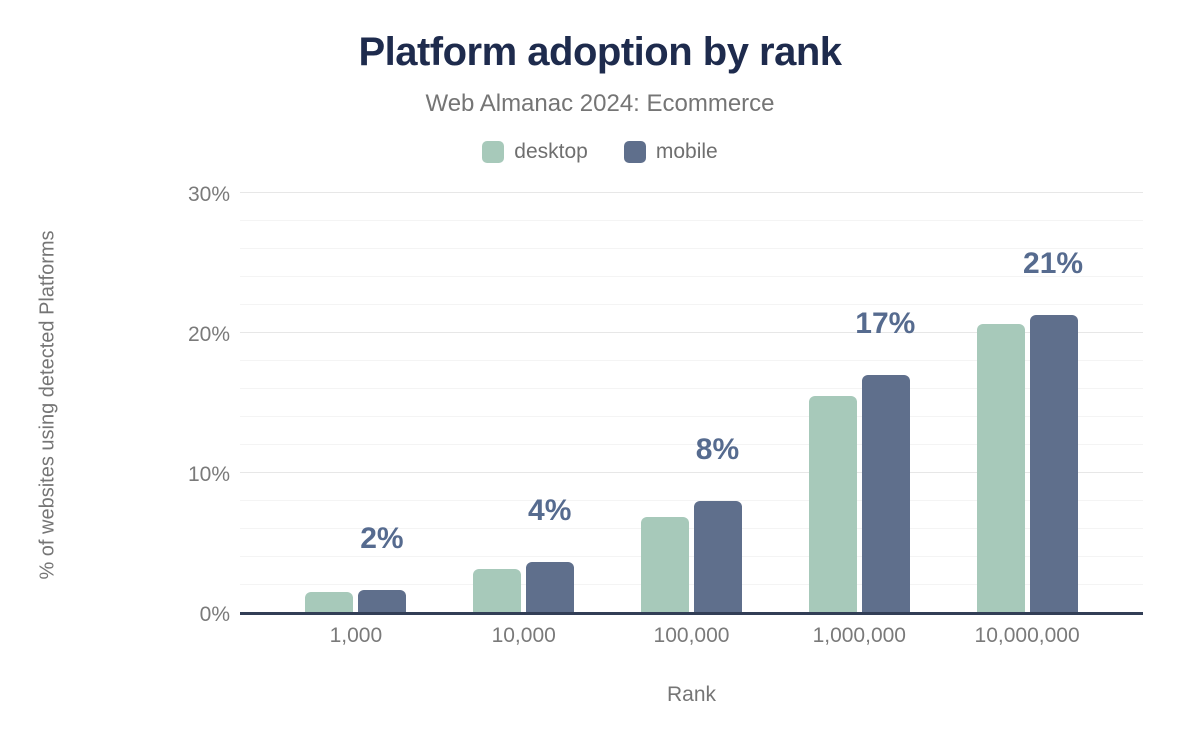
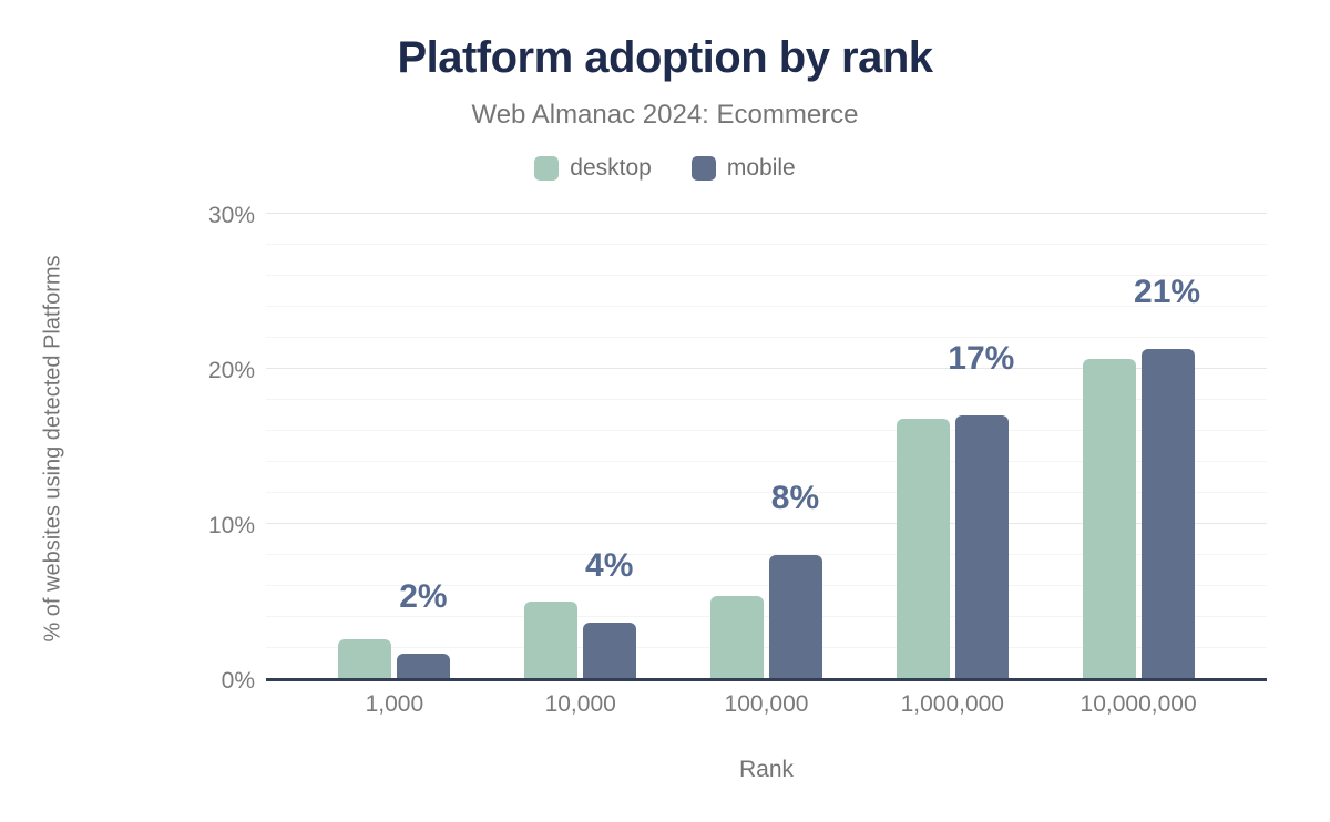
desktop/1,000: 1.4% -> 2.5%
desktop/10,000: 3.1% -> 4.9%
desktop/100,000: 6.8% -> 5.3%
desktop/1,000,000: 15.4% -> 16.7%
